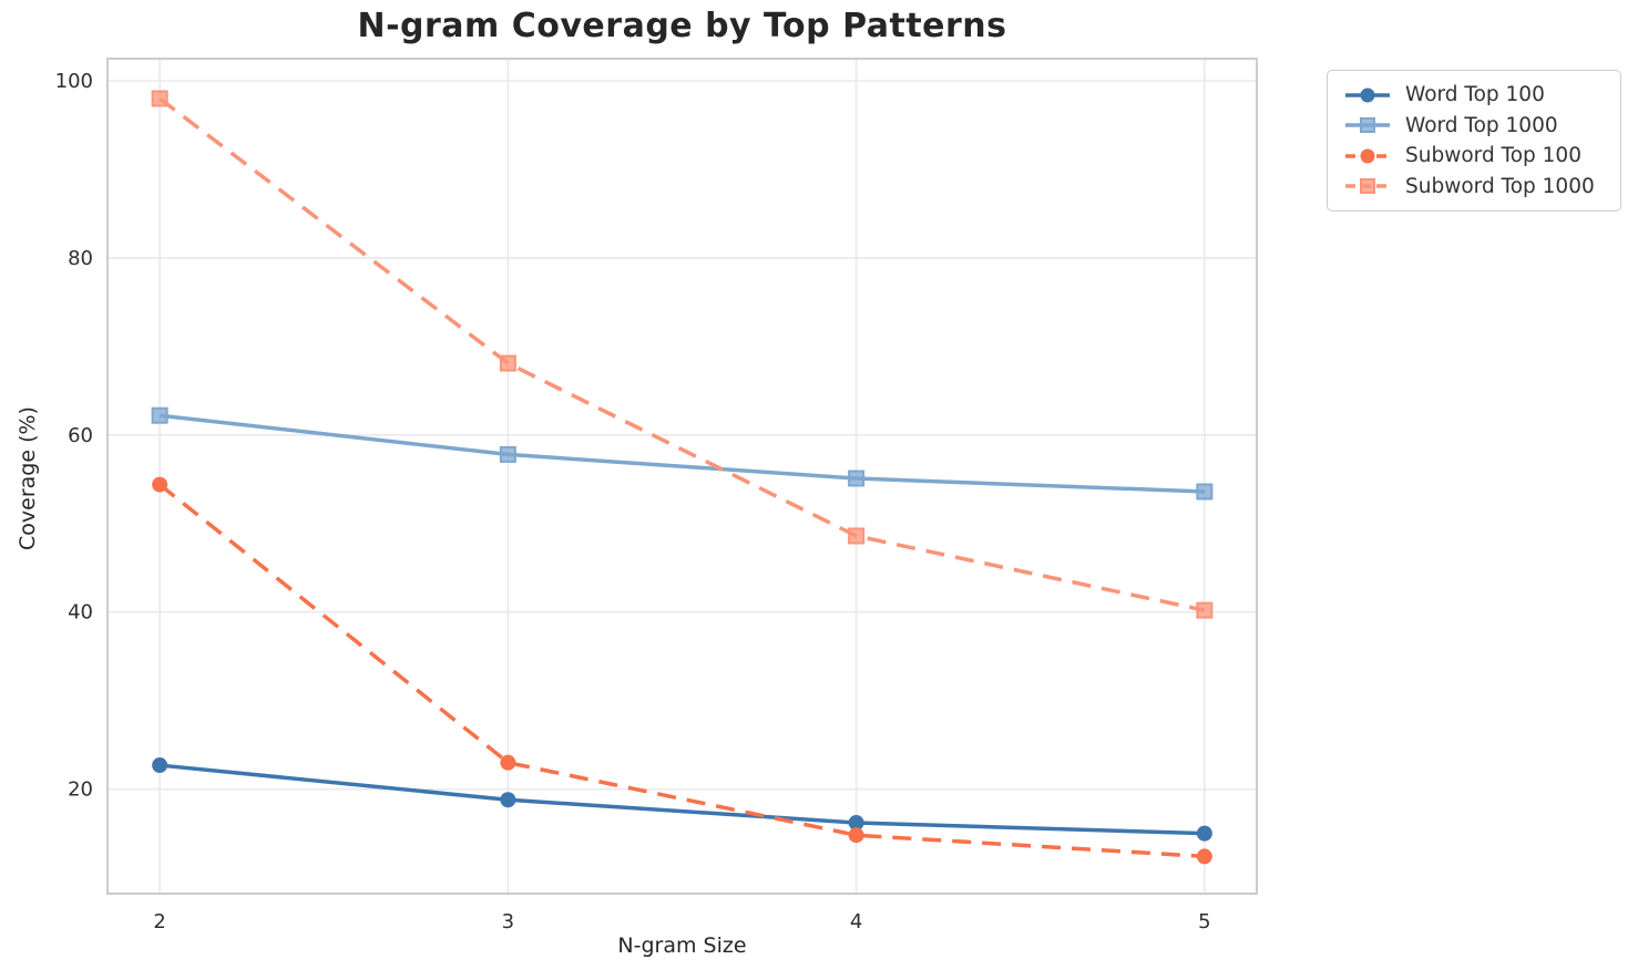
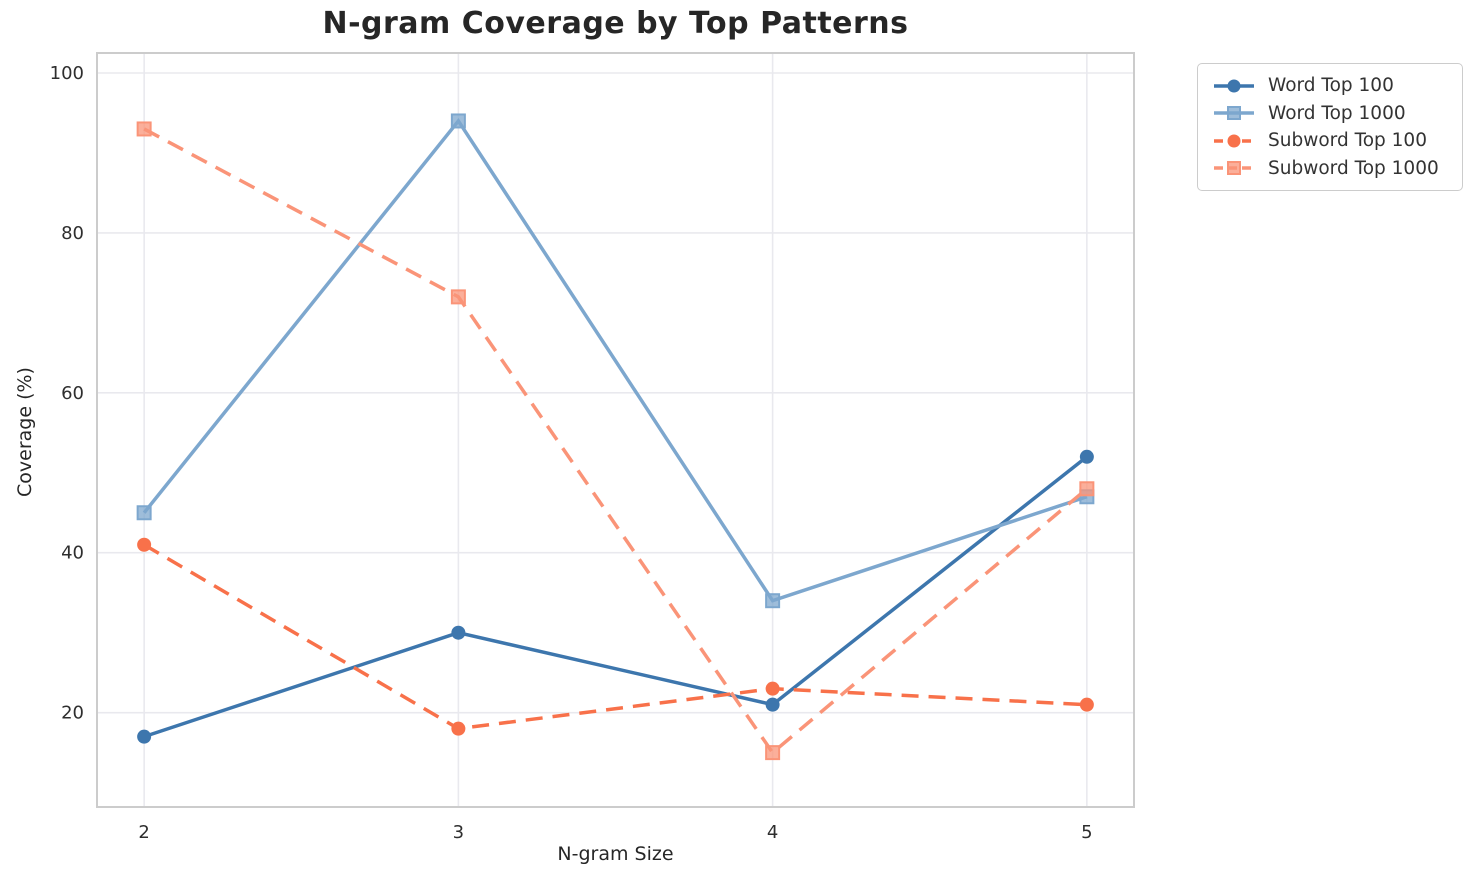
Word Top 100/2: 23 -> 17
Word Top 1000/2: 62 -> 45
Subword Top 100/2: 54 -> 41
Subword Top 1000/2: 98 -> 93
Word Top 100/3: 19 -> 30
Word Top 1000/3: 58 -> 94
Subword Top 100/3: 23 -> 18
Subword Top 1000/3: 68 -> 72
Word Top 100/4: 16 -> 21
Word Top 1000/4: 55 -> 34
Subword Top 100/4: 15 -> 23
Subword Top 1000/4: 49 -> 15
Word Top 100/5: 15 -> 52
Word Top 1000/5: 54 -> 47
Subword Top 100/5: 12 -> 21
Subword Top 1000/5: 40 -> 48
